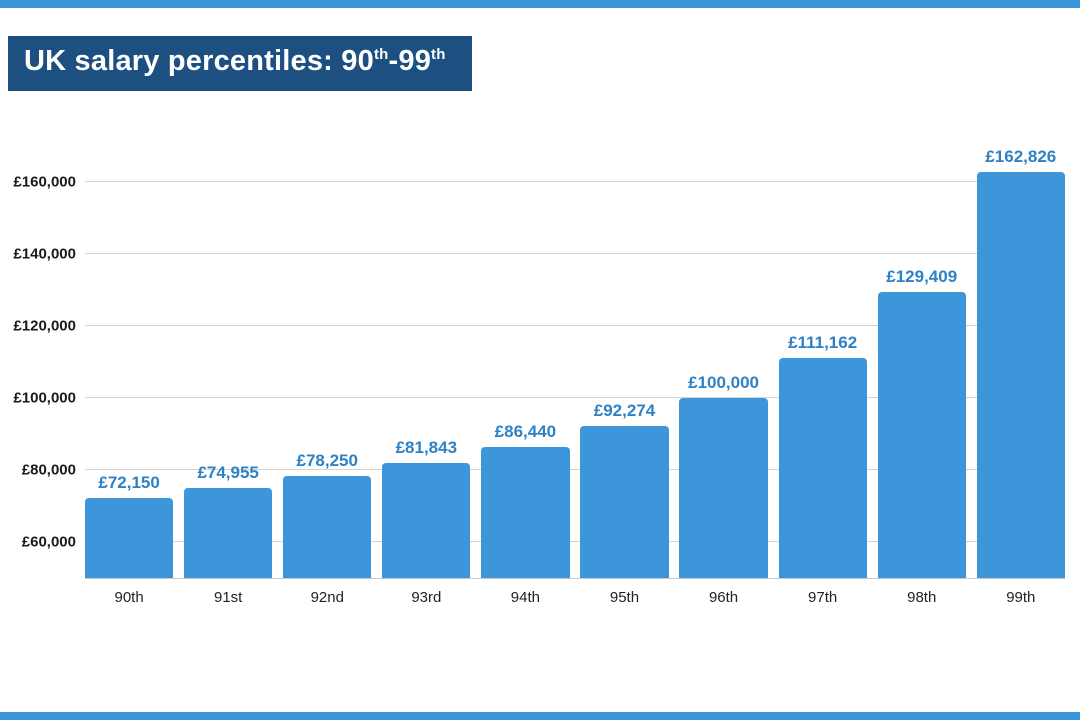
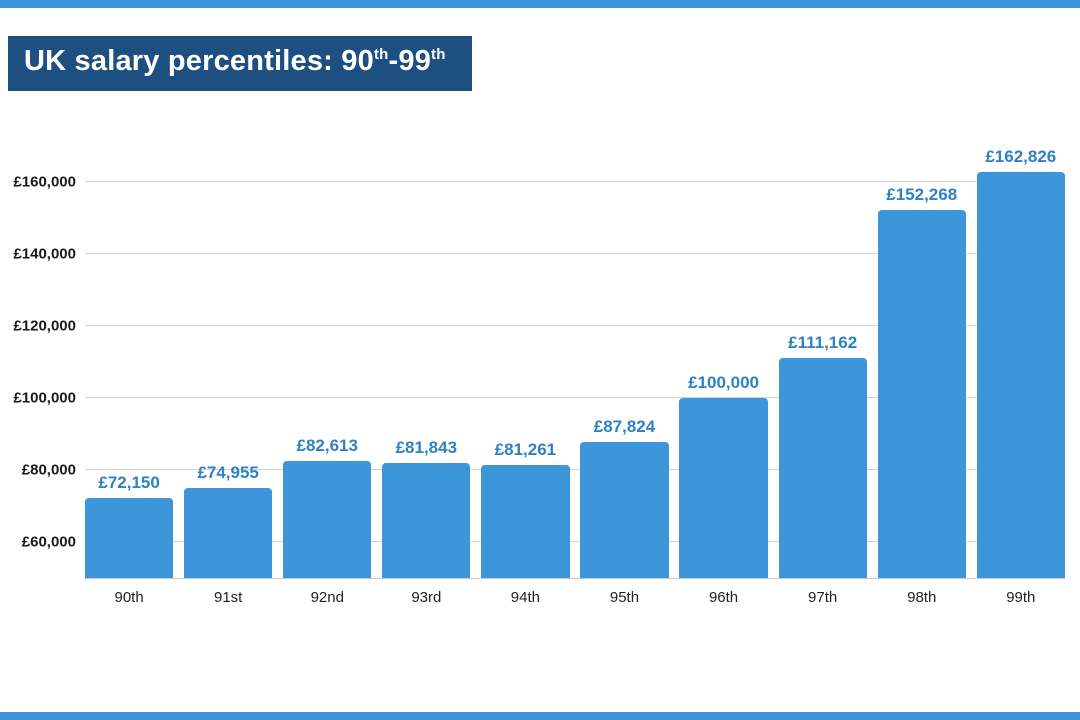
92nd: £78,250 -> £82,613
94th: £86,440 -> £81,261
95th: £92,274 -> £87,824
98th: £129,409 -> £152,268
